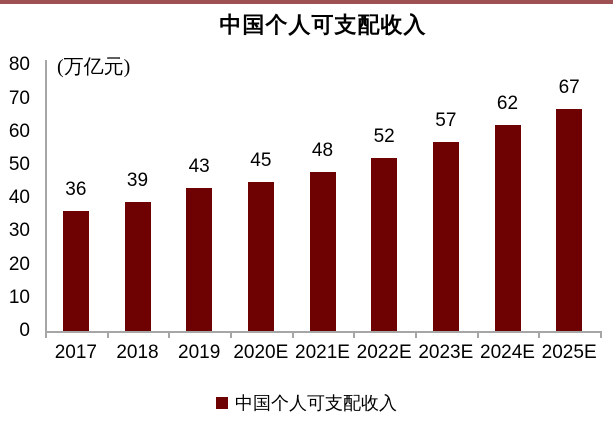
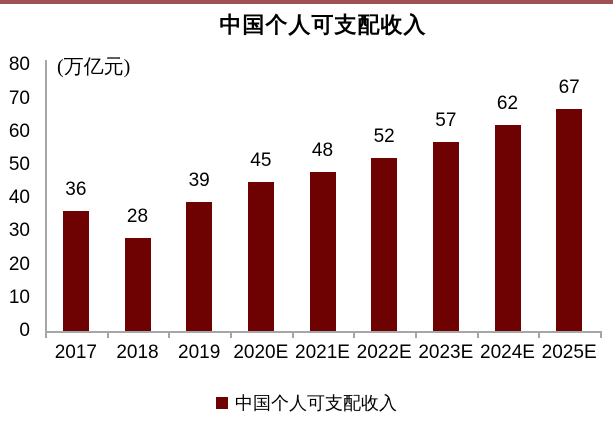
2018: 39 -> 28
2019: 43 -> 39
